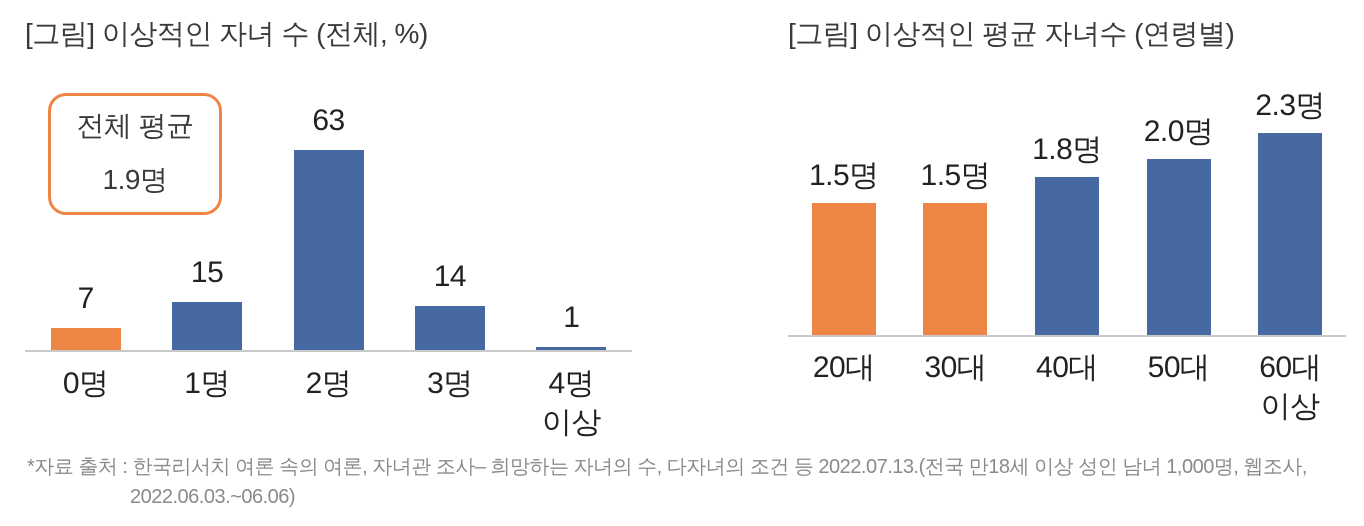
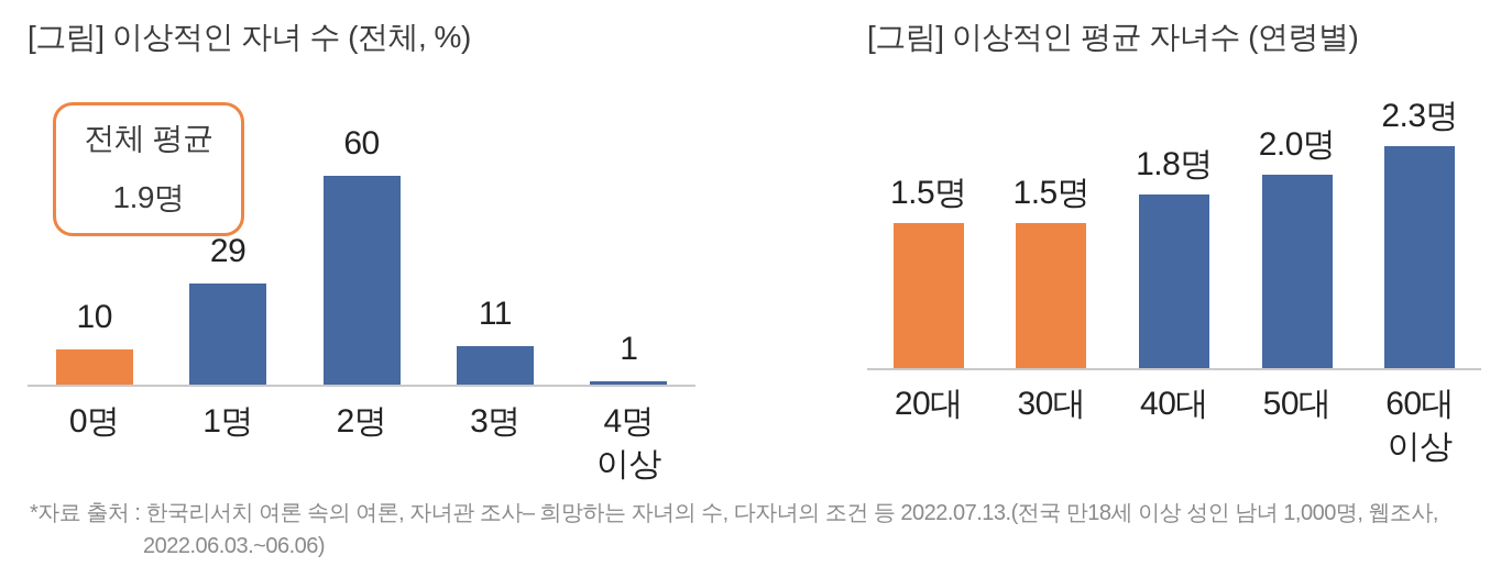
[그림] 이상적인 자녀 수 (전체, %)/0명: 7 -> 10
[그림] 이상적인 자녀 수 (전체, %)/1명: 15 -> 29
[그림] 이상적인 자녀 수 (전체, %)/2명: 63 -> 60
[그림] 이상적인 자녀 수 (전체, %)/3명: 14 -> 11
